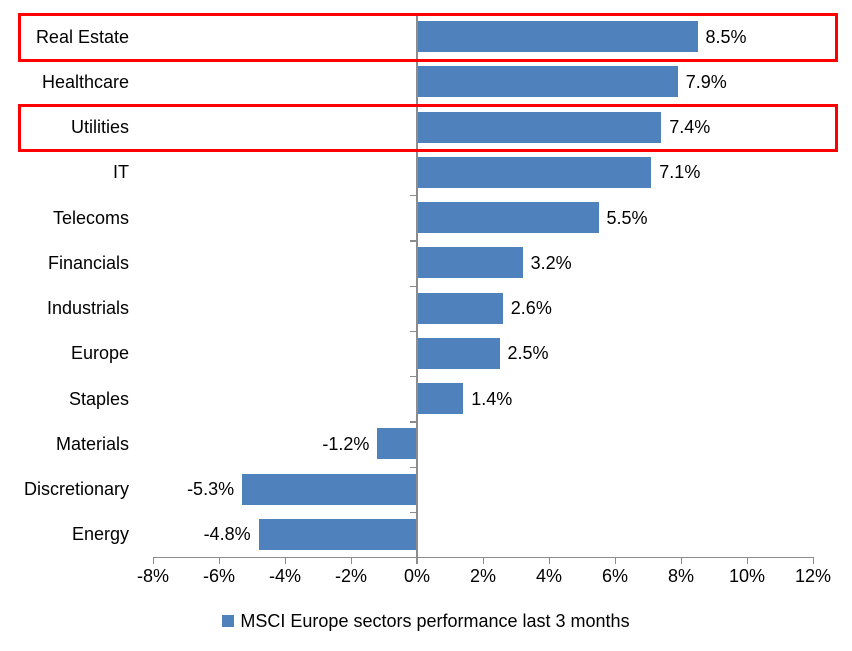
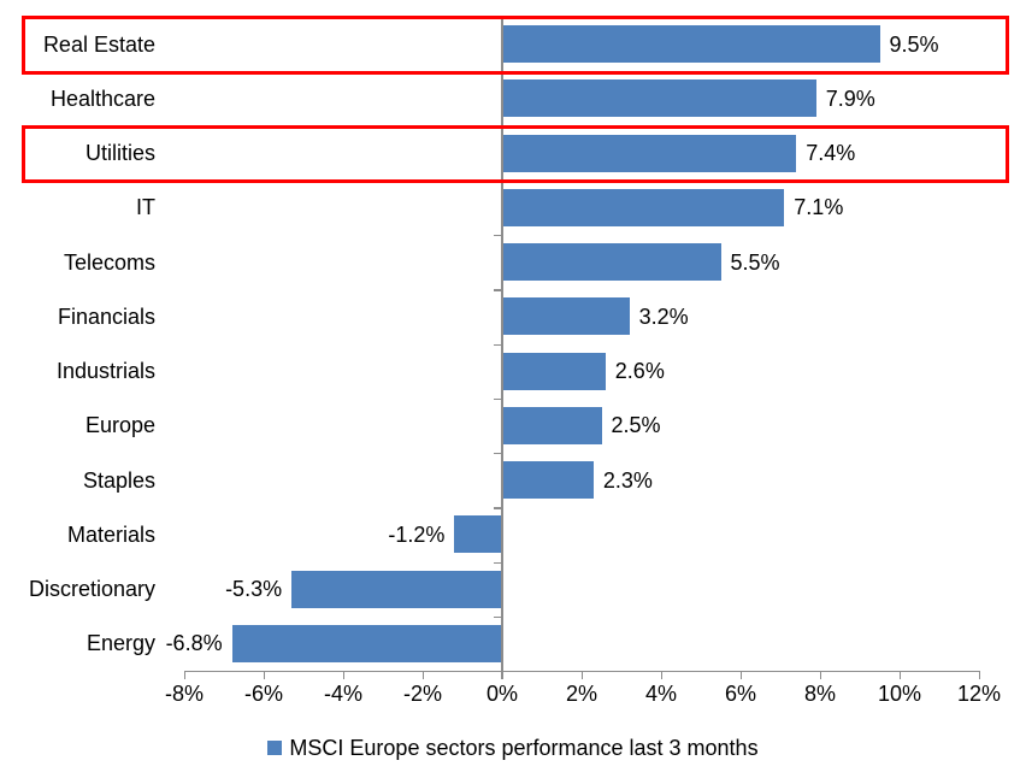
Real Estate: 8.5% -> 9.5%
Staples: 1.4% -> 2.3%
Energy: -4.8% -> -6.8%
